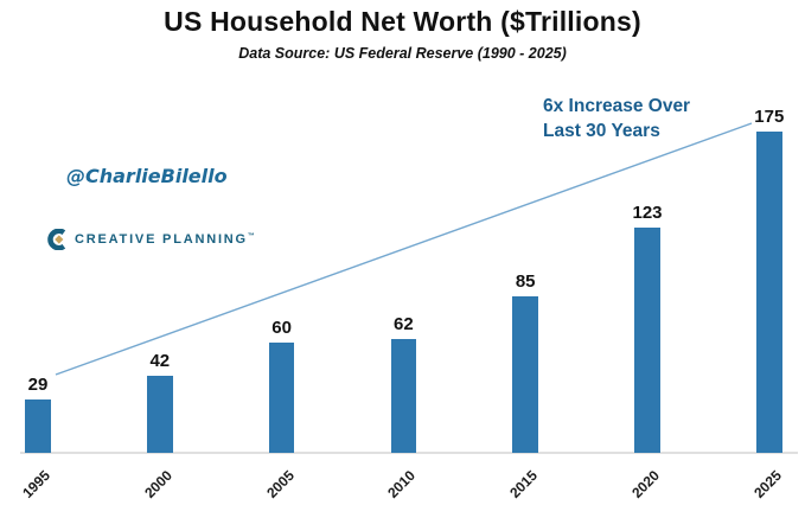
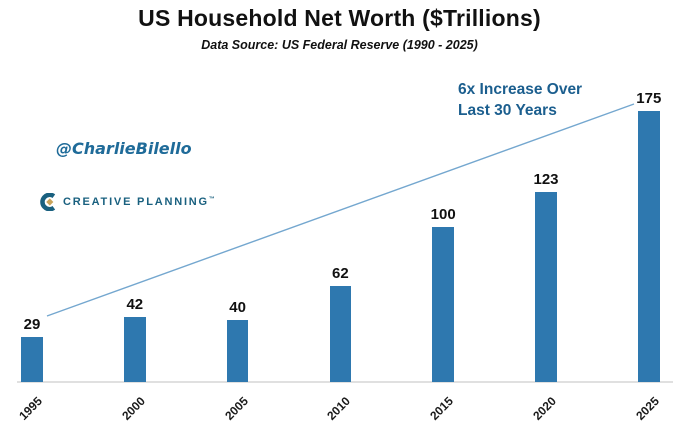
2005: 60 -> 40
2015: 85 -> 100
